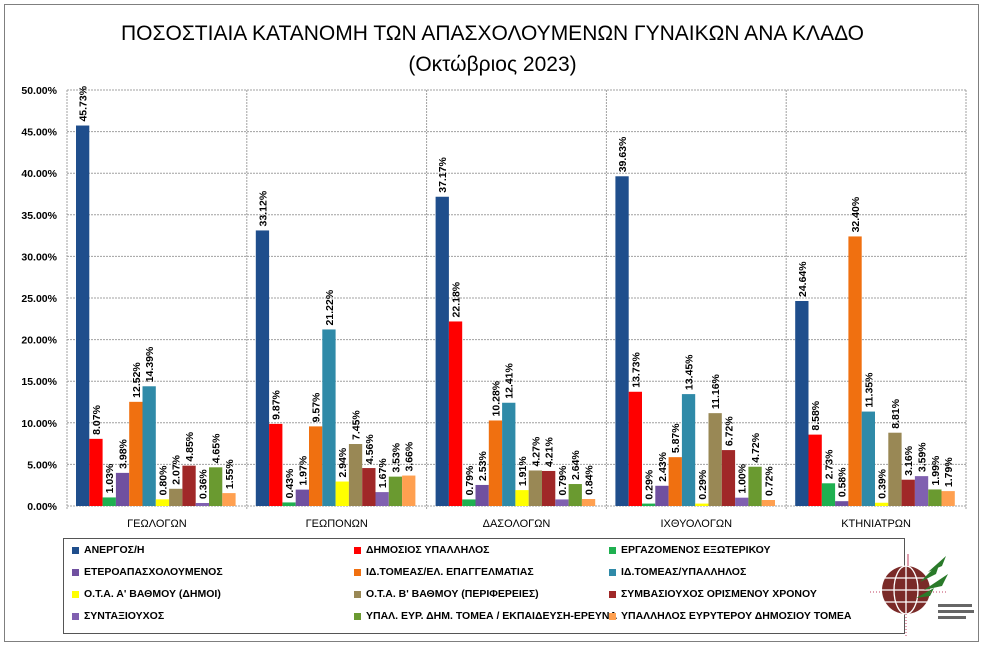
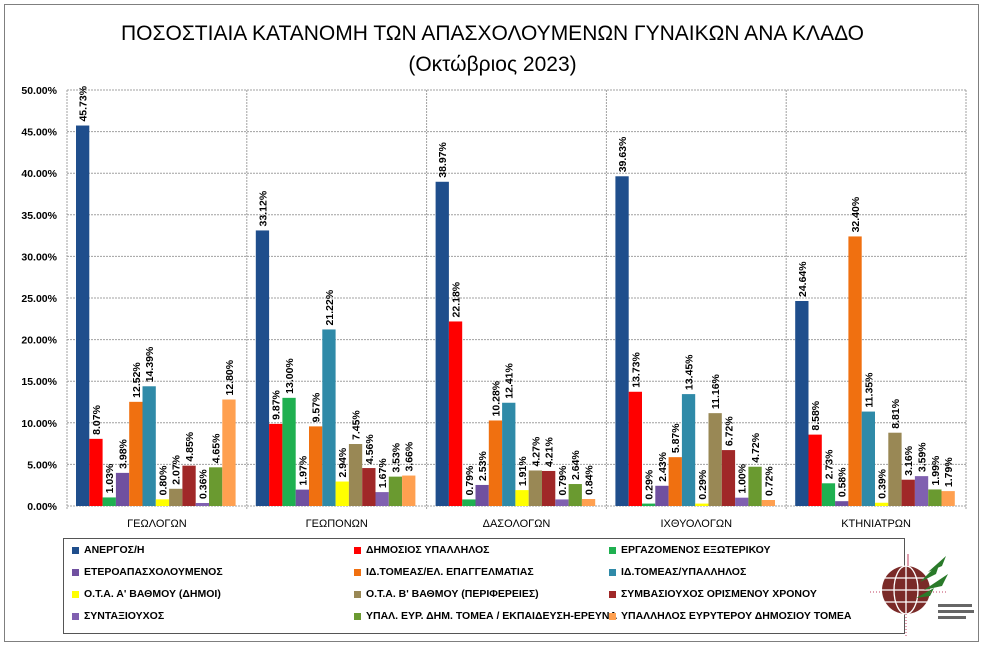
ΥΠΑΛΛΗΛΟΣ ΕΥΡΥΤΕΡΟΥ ΔΗΜΟΣΙΟΥ ΤΟΜΕΑ/ΓΕΩΛΟΓΩΝ: 1.55% -> 12.80%
ΕΡΓΑΖΟΜΕΝΟΣ ΕΞΩΤΕΡΙΚΟΥ/ΓΕΩΠΟΝΩΝ: 0.43% -> 13.00%
ΑΝΕΡΓΟΣ/Η/ΔΑΣΟΛΟΓΩΝ: 37.17% -> 38.97%
